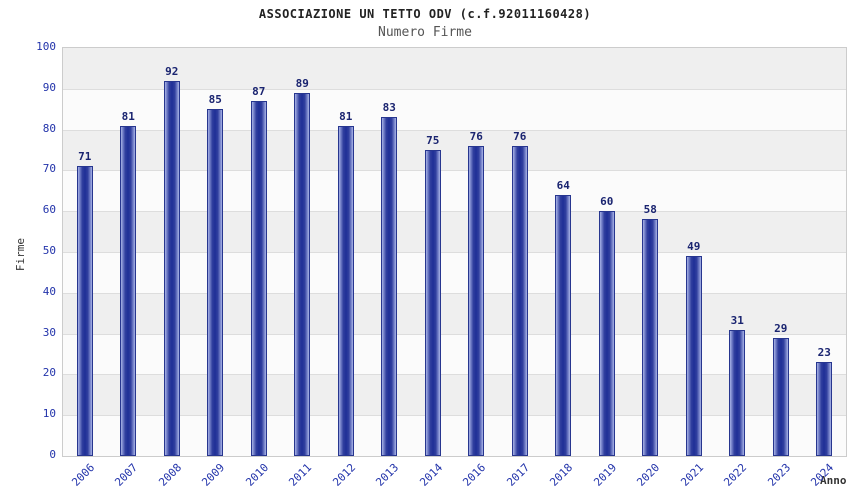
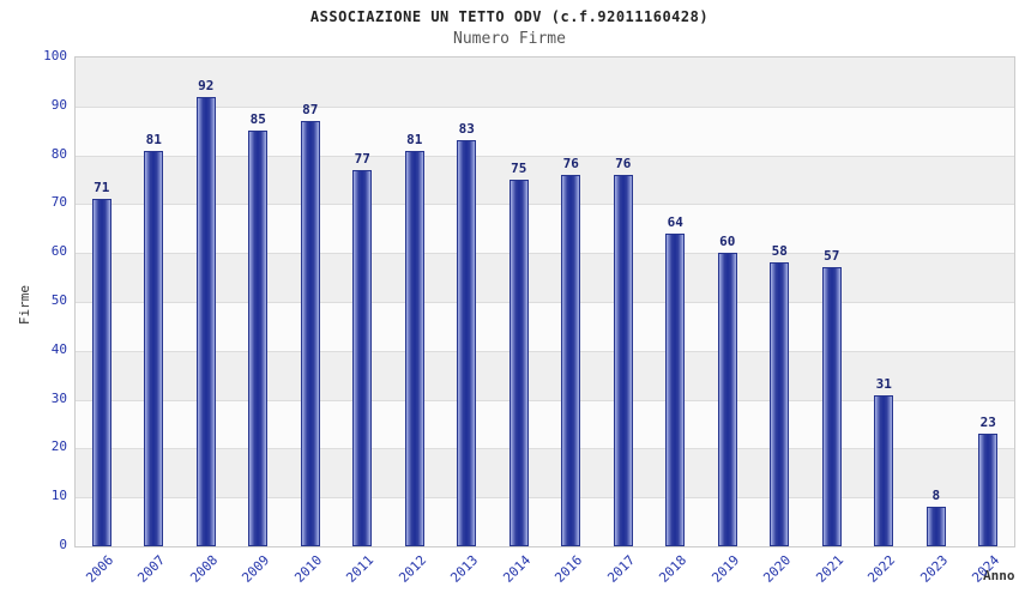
2011: 89 -> 77
2021: 49 -> 57
2023: 29 -> 8
